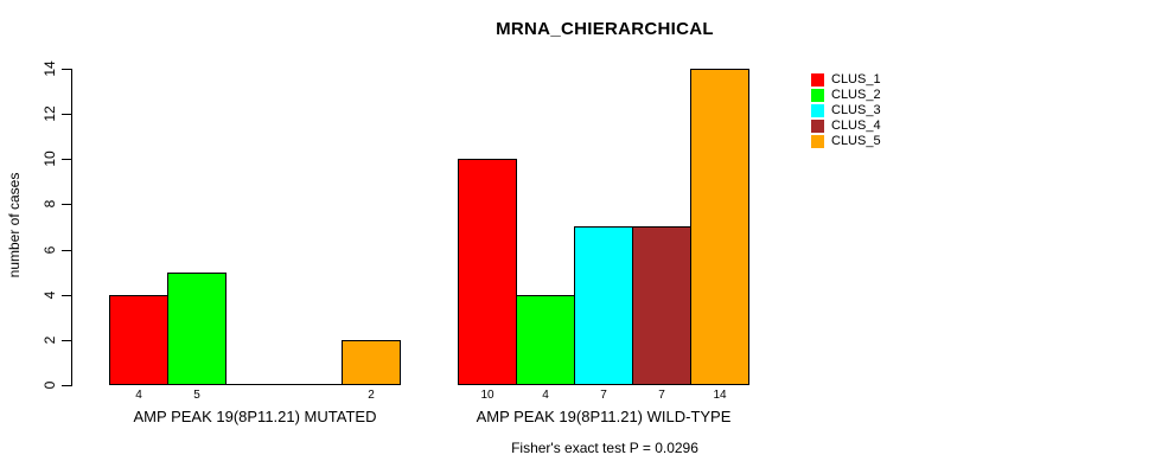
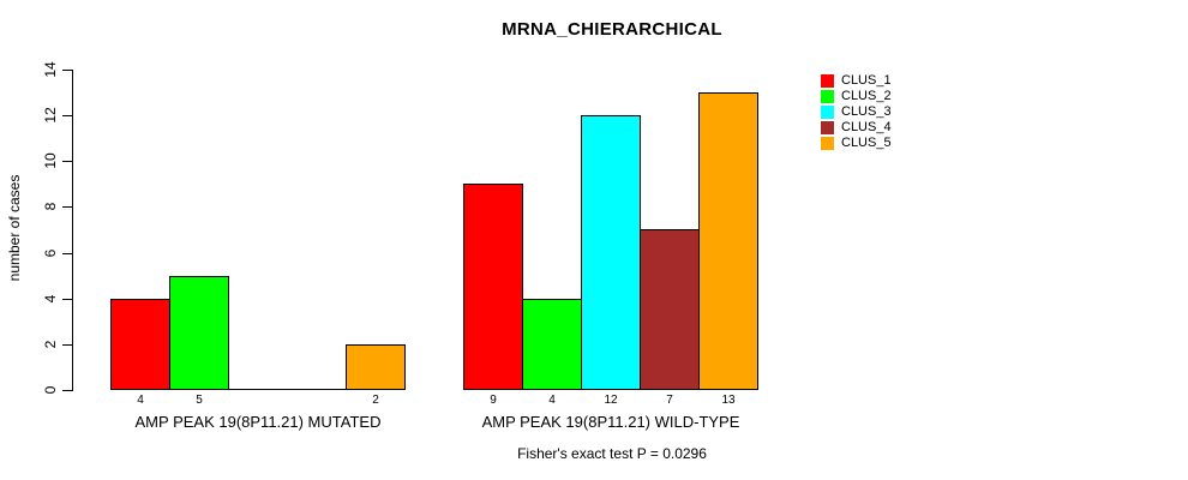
CLUS_1/AMP PEAK 19(8P11.21) WILD-TYPE: 10 -> 9
CLUS_3/AMP PEAK 19(8P11.21) WILD-TYPE: 7 -> 12
CLUS_5/AMP PEAK 19(8P11.21) WILD-TYPE: 14 -> 13
